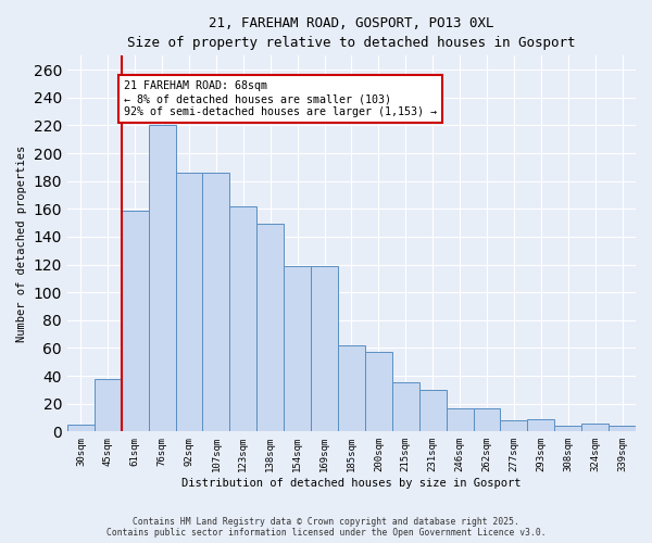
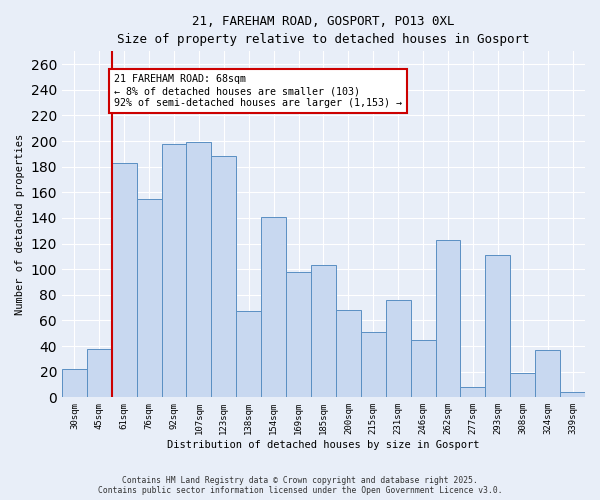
30sqm: 5 -> 22
61sqm: 159 -> 183
76sqm: 220 -> 155
92sqm: 186 -> 198
107sqm: 186 -> 199
123sqm: 162 -> 188
138sqm: 149 -> 67
154sqm: 119 -> 141
169sqm: 119 -> 98
185sqm: 62 -> 103
200sqm: 57 -> 68
215sqm: 35 -> 51
231sqm: 30 -> 76
246sqm: 17 -> 45
262sqm: 17 -> 123
293sqm: 9 -> 111
308sqm: 4 -> 19
324sqm: 6 -> 37
